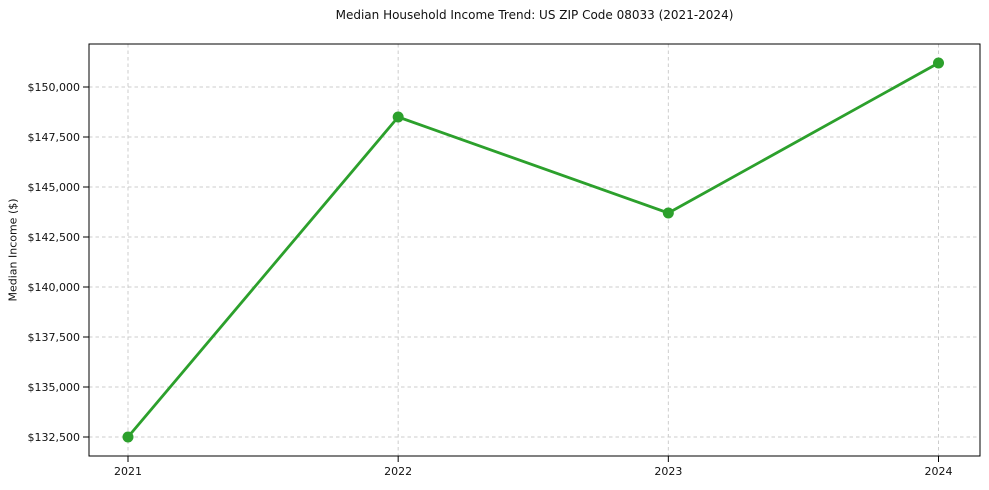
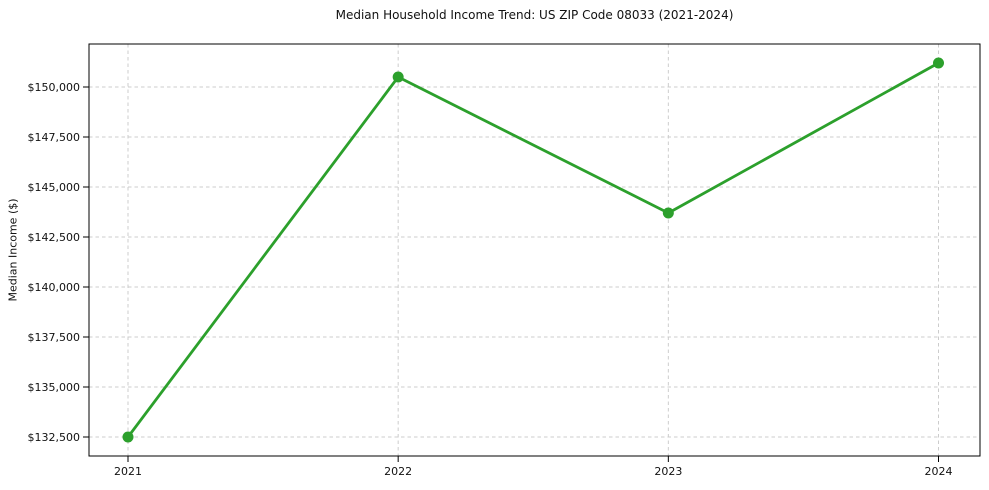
2022: $148500 -> $150500
